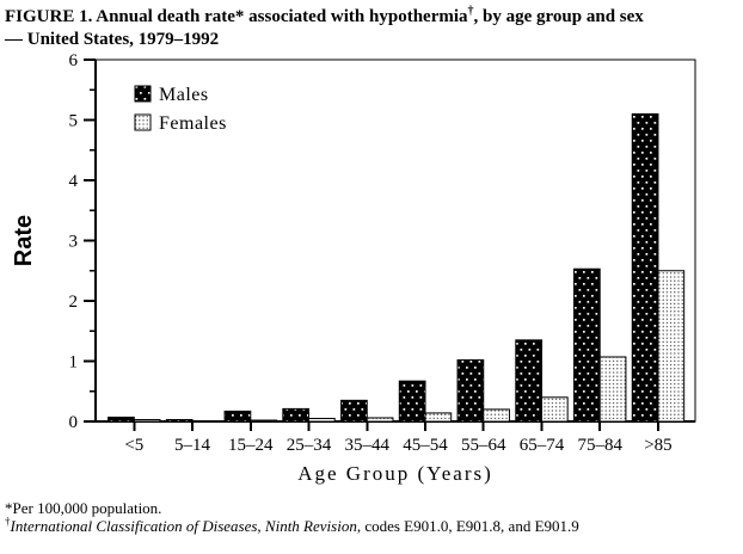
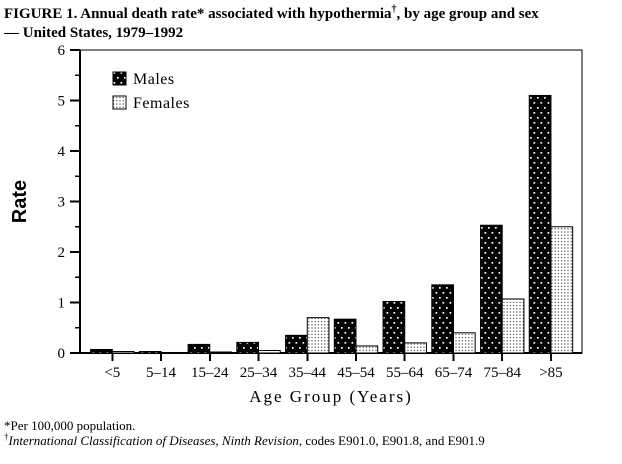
Females/35–44: 0.1 -> 0.7
